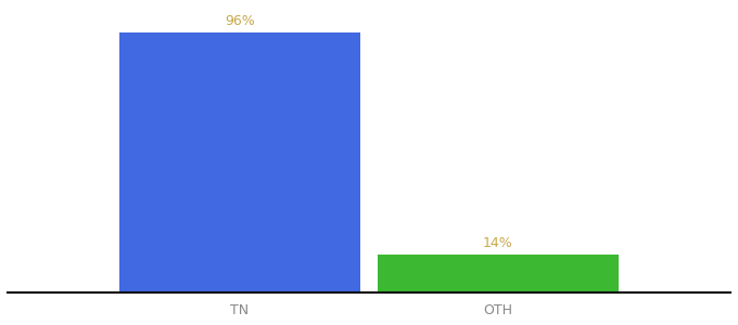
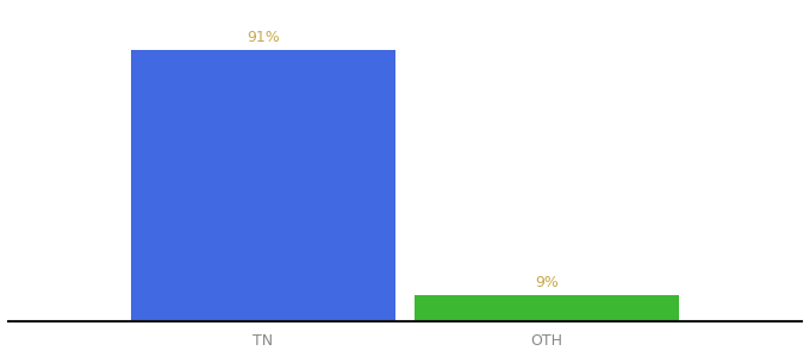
TN: 96% -> 91%
OTH: 14% -> 9%
